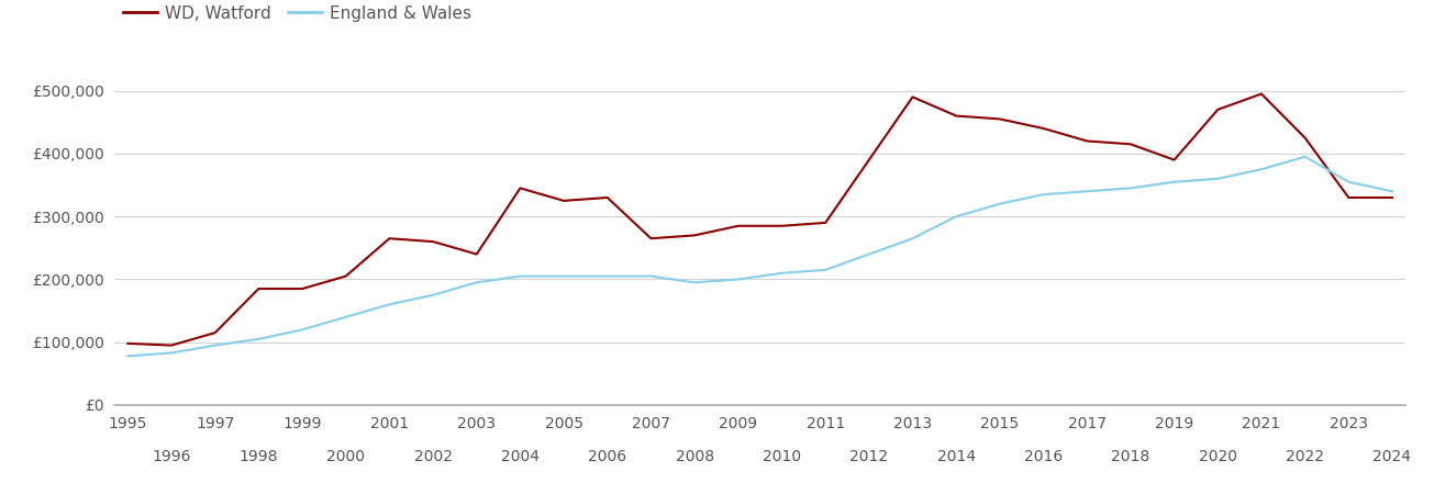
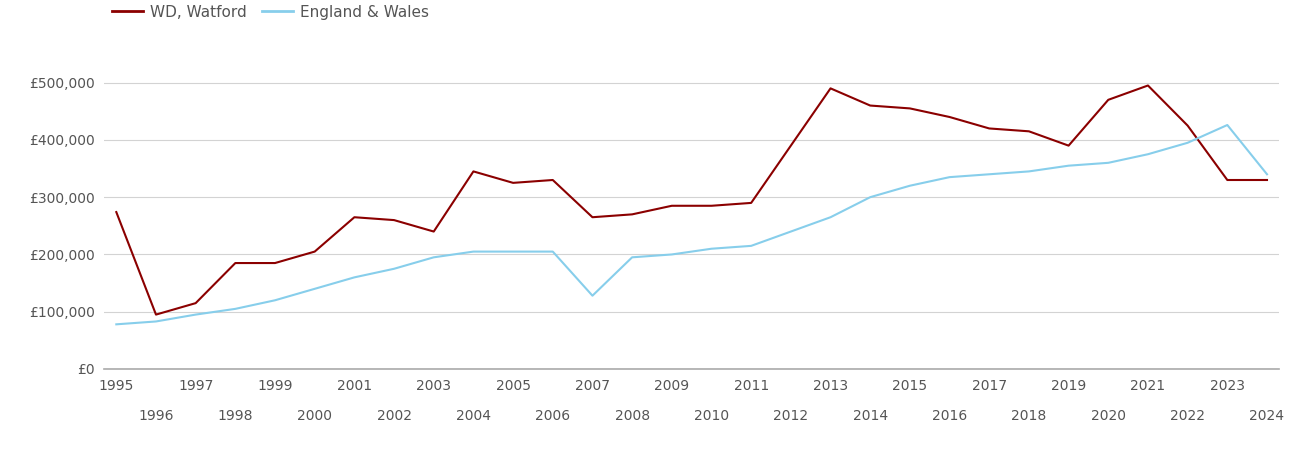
WD, Watford/1995: £98,000 -> £274,000
England & Wales/2007: £205,000 -> £128,000
England & Wales/2023: £355,000 -> £426,000
